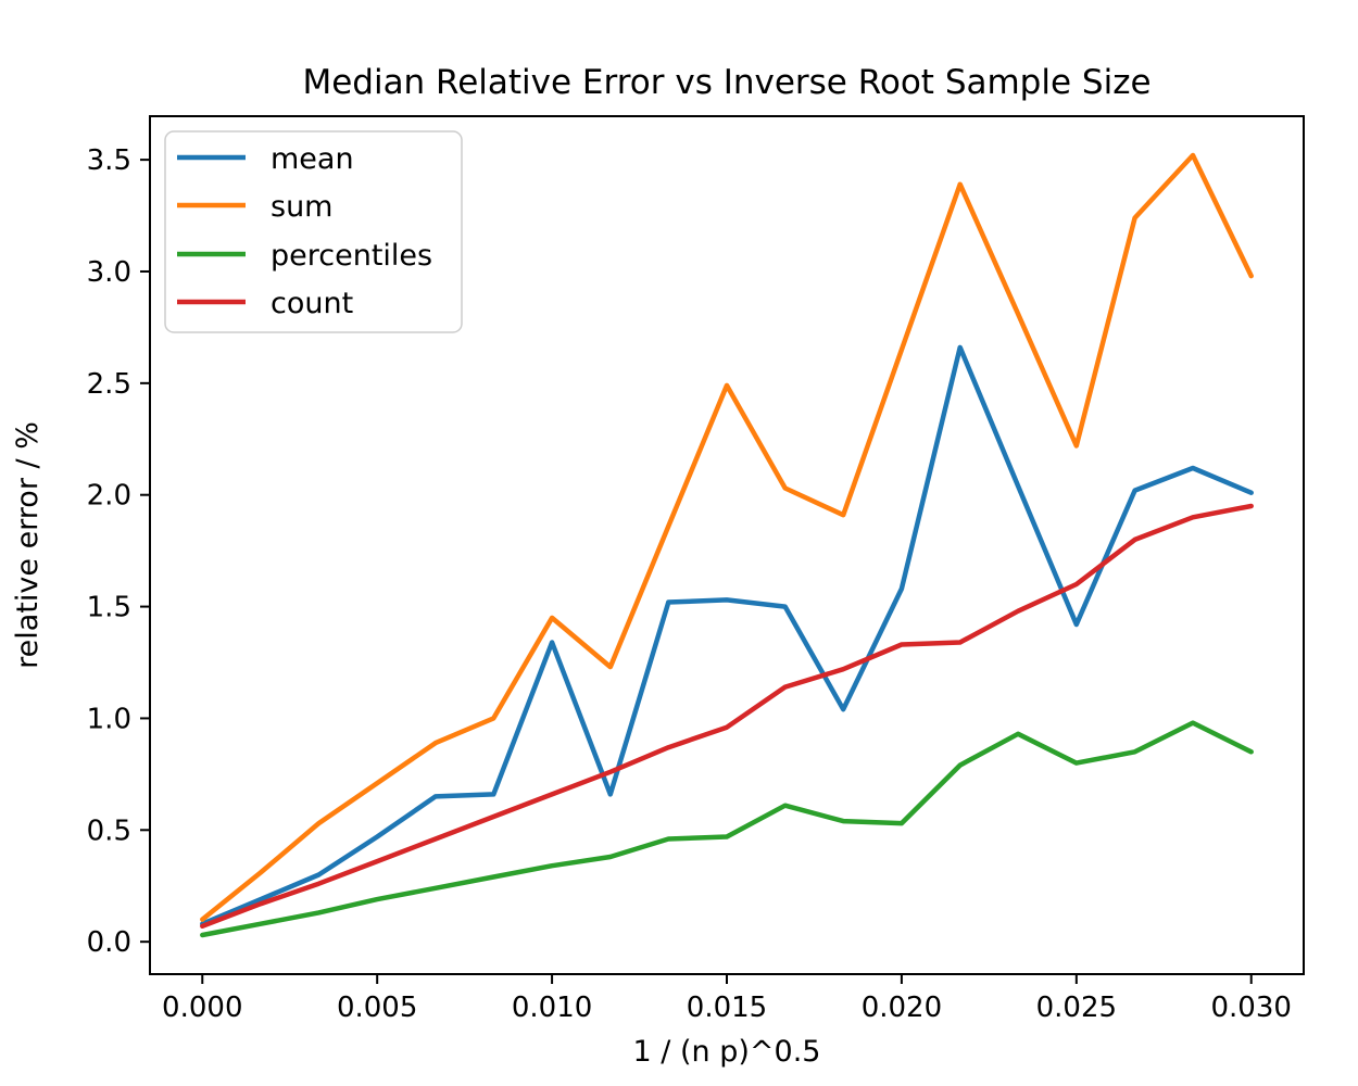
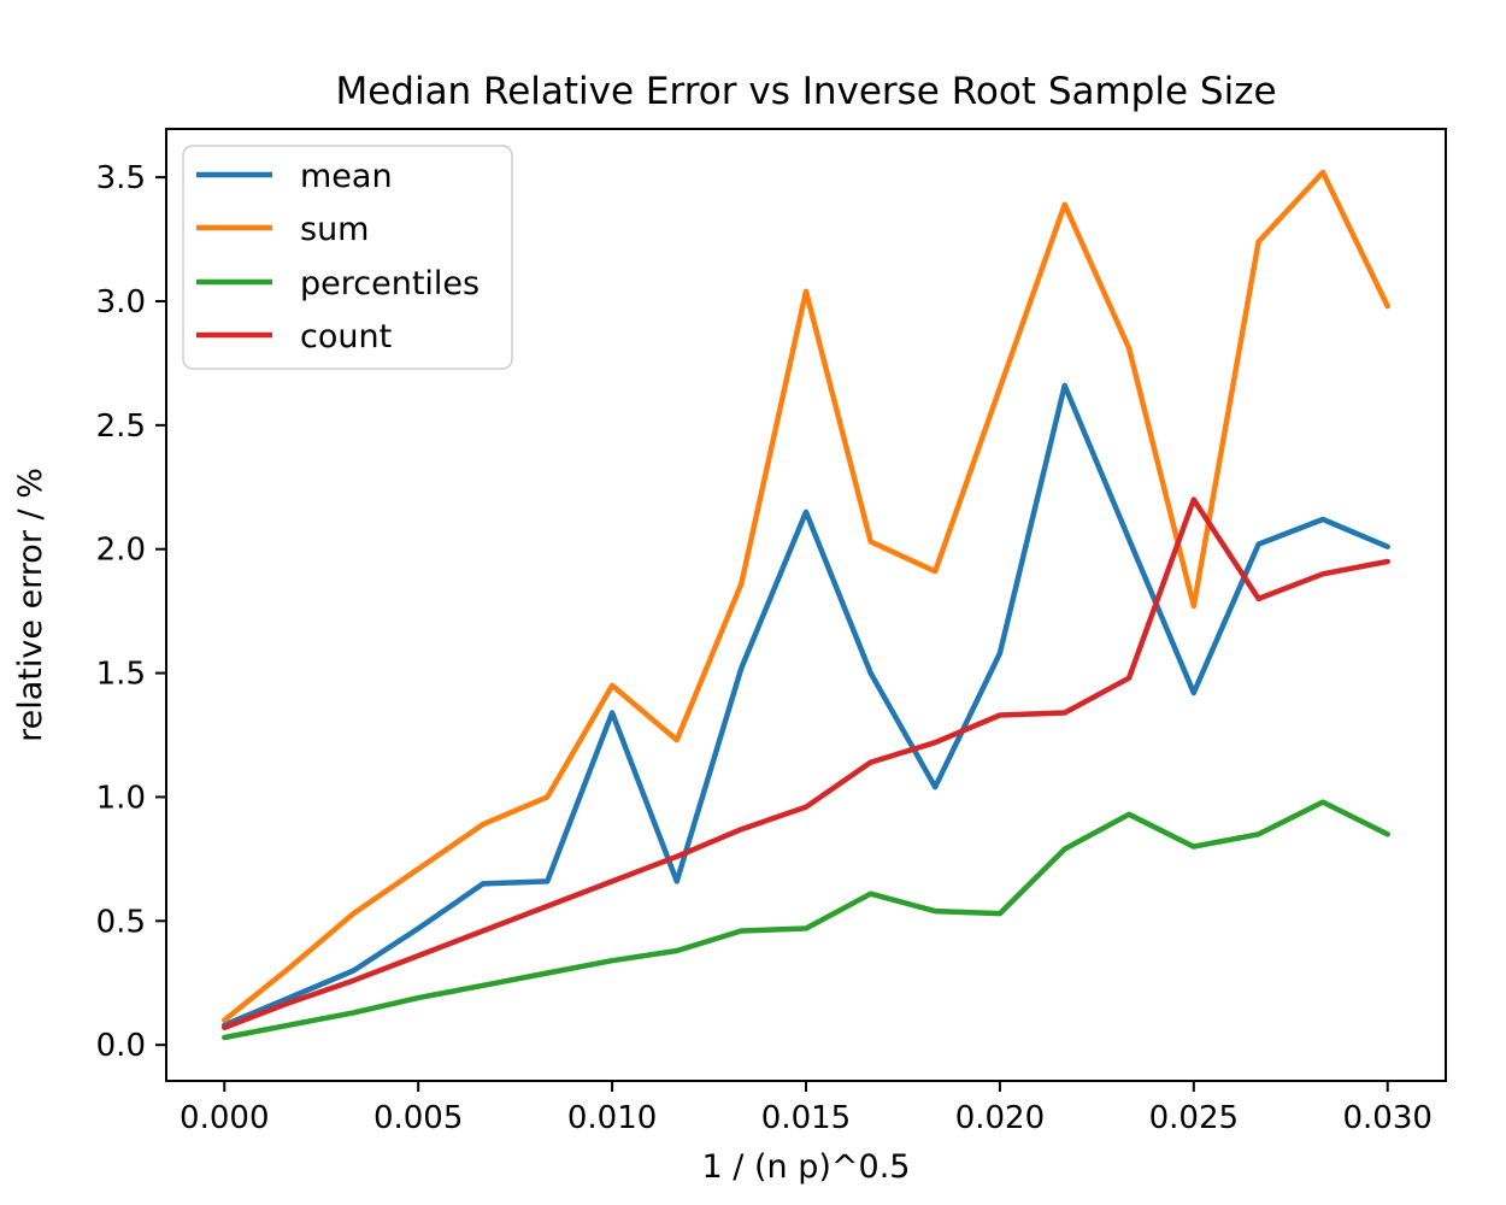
mean/0.015: 1.53 -> 2.15
sum/0.015: 2.49 -> 3.04
sum/0.025: 2.22 -> 1.77
count/0.025: 1.60 -> 2.20
